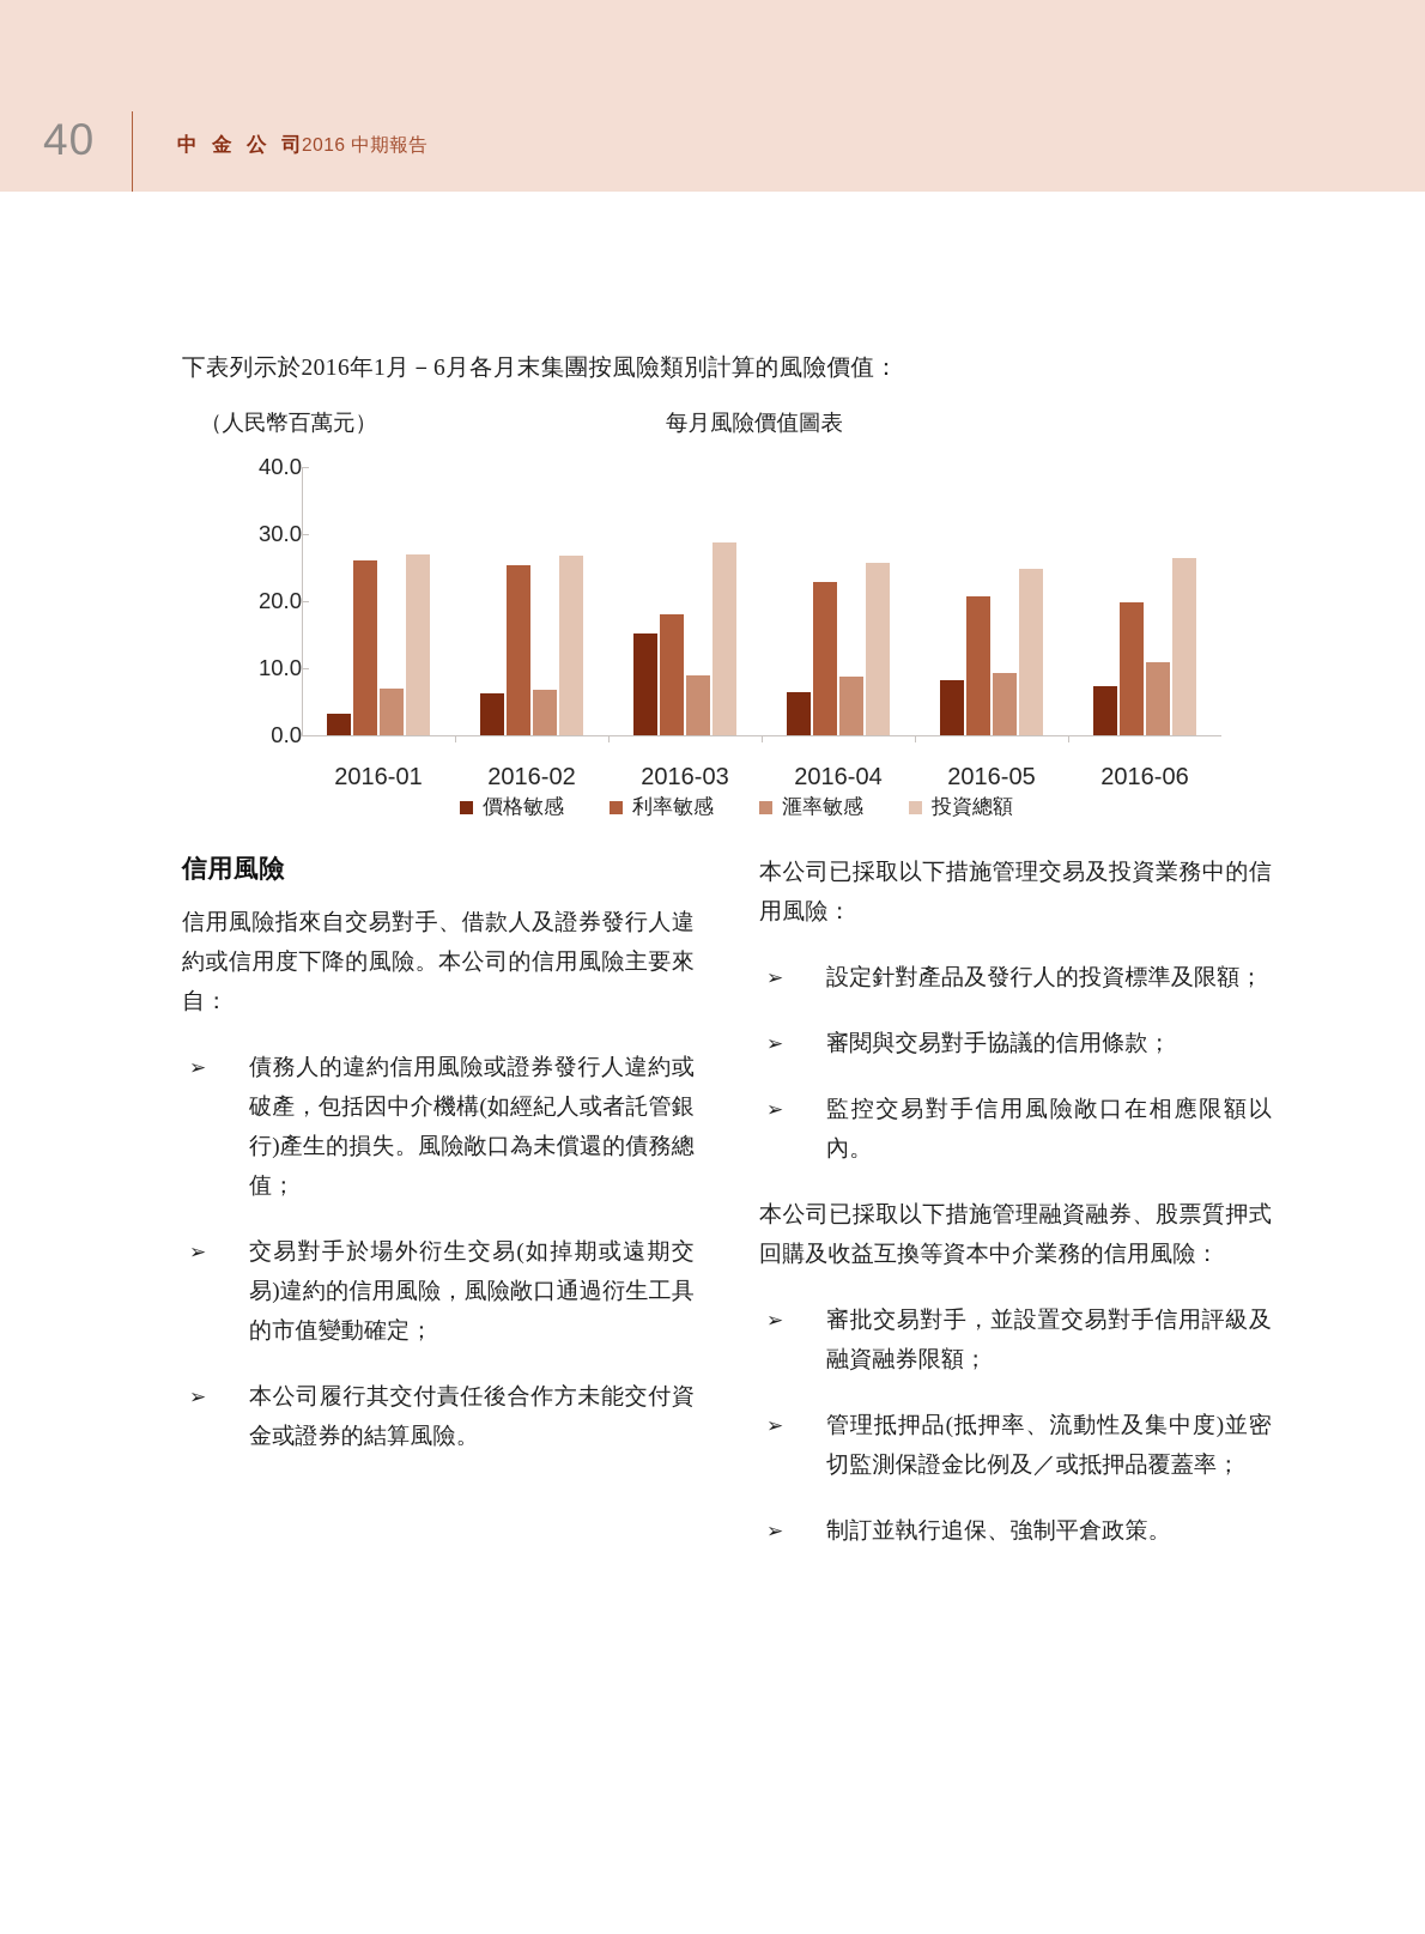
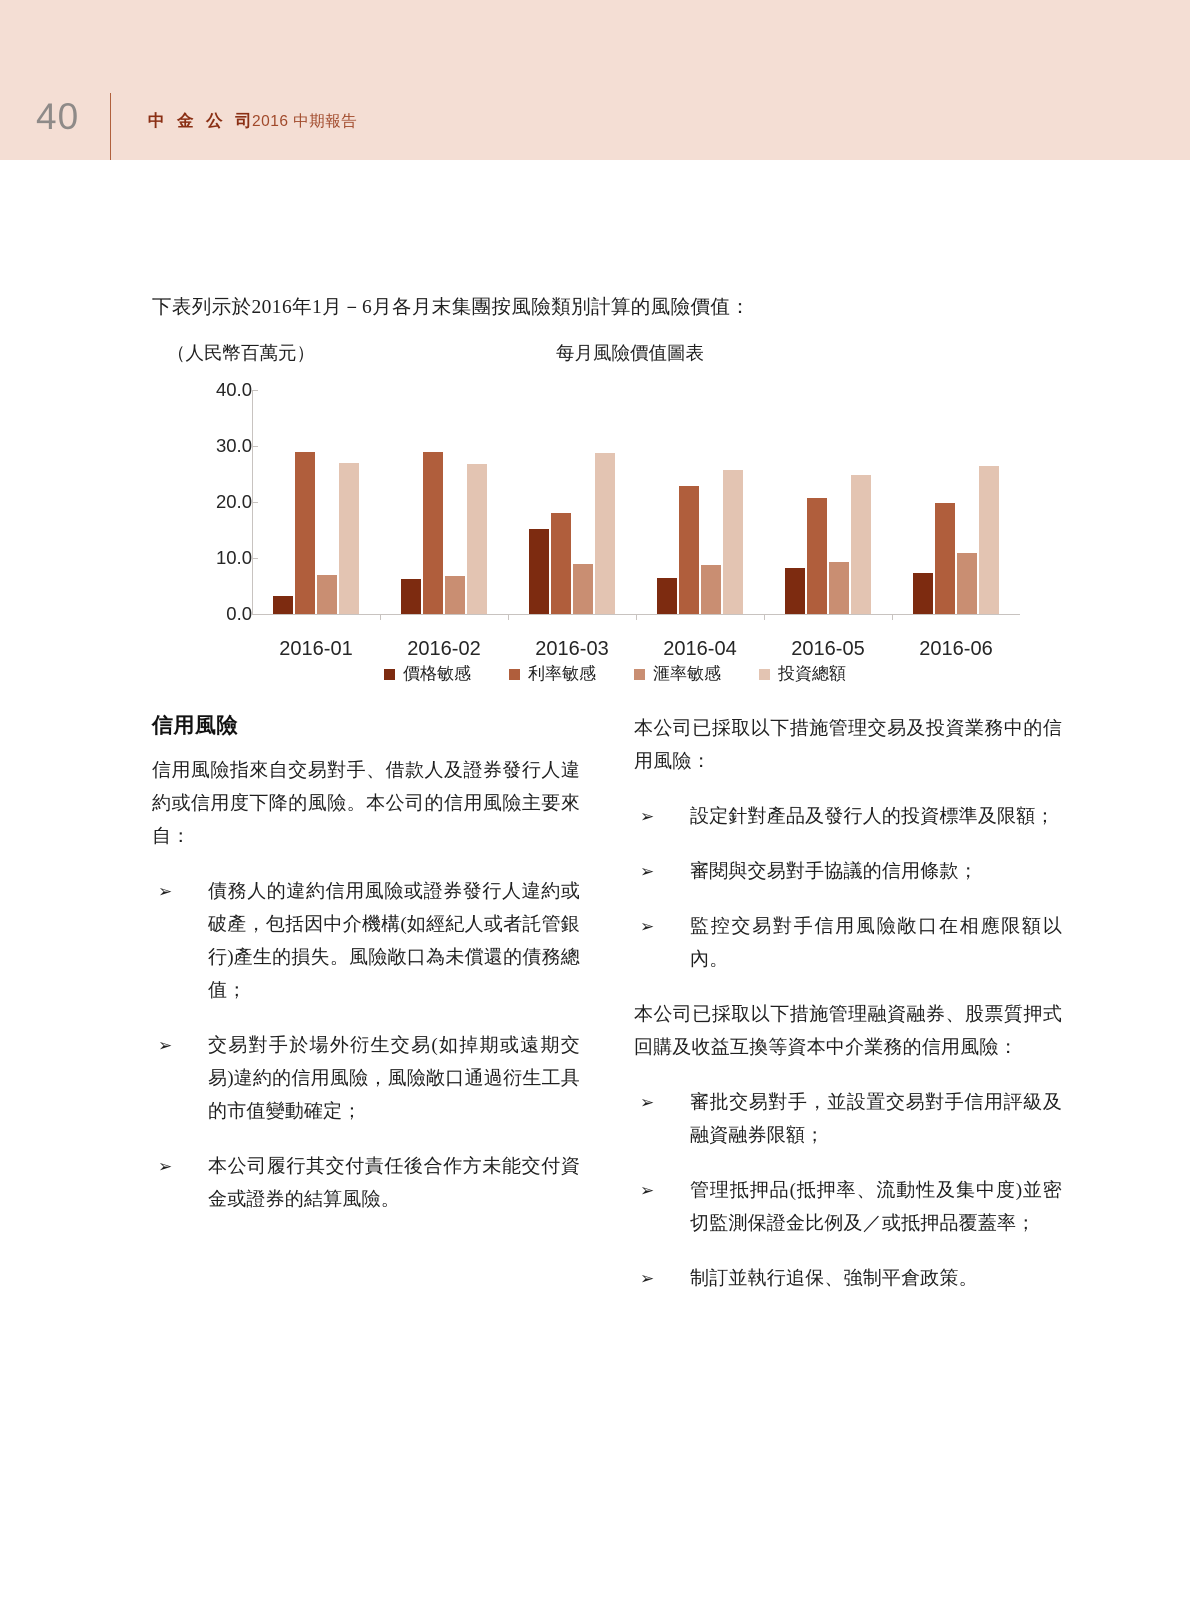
利率敏感/2016-01: 26 -> 29
利率敏感/2016-02: 25 -> 29
